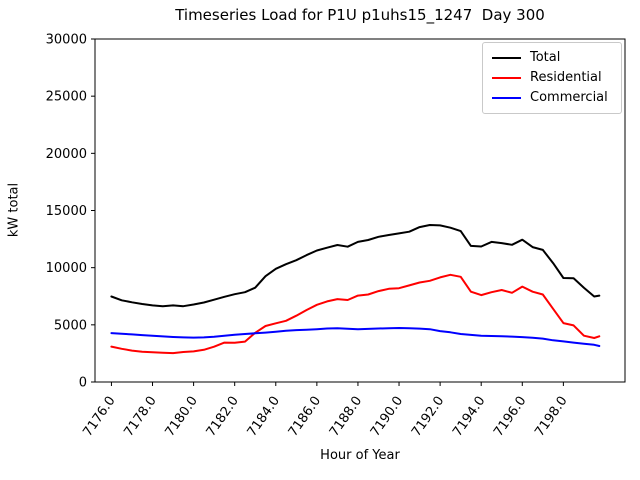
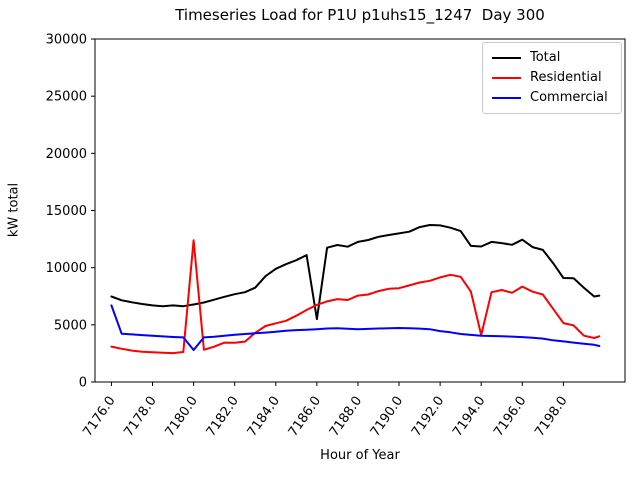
Commercial/7176.0: 4300 -> 6700
Residential/7180.0: 2700 -> 12400
Commercial/7180.0: 3900 -> 2800
Total/7186.0: 11500 -> 5500
Residential/7194.0: 7600 -> 4100
